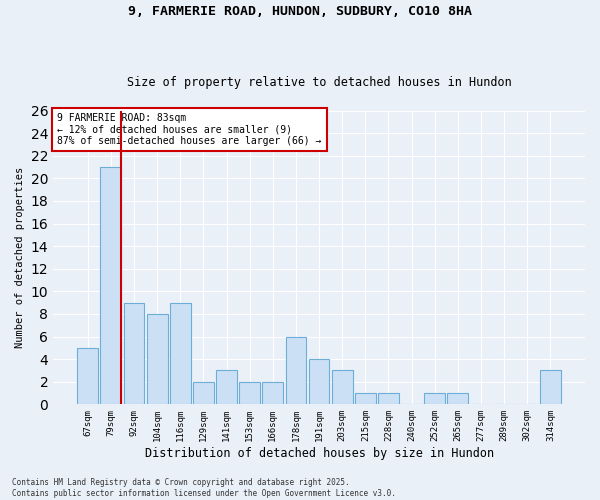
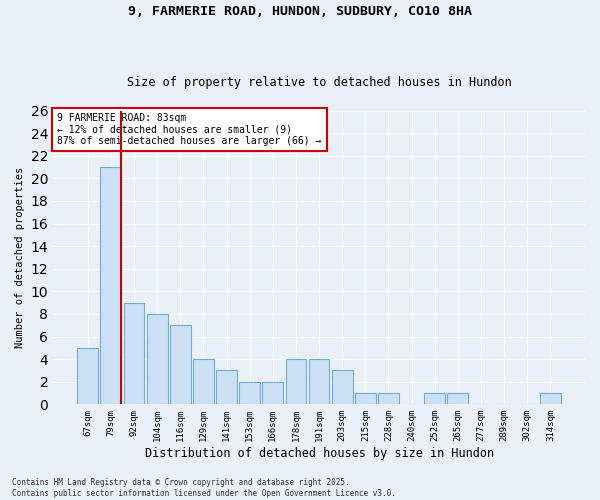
116sqm: 9 -> 7
129sqm: 2 -> 4
178sqm: 6 -> 4
314sqm: 3 -> 1
